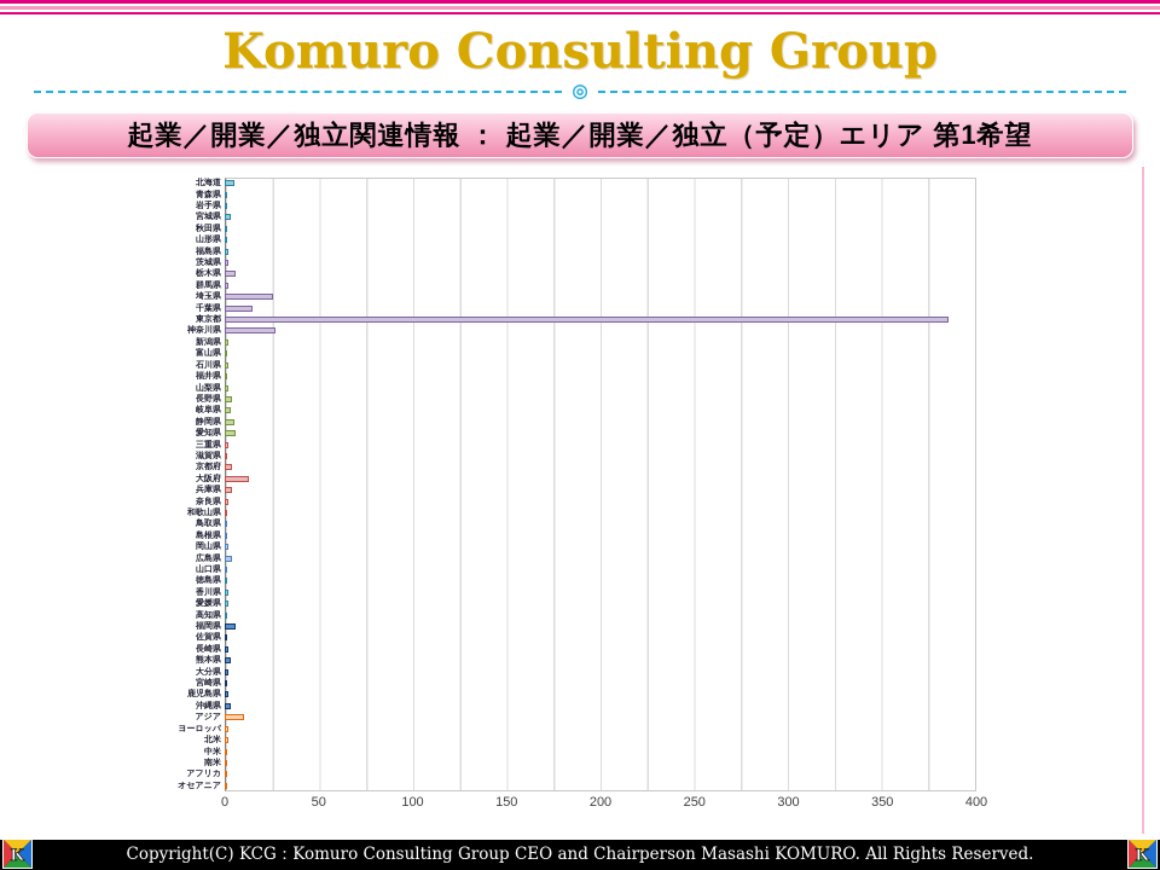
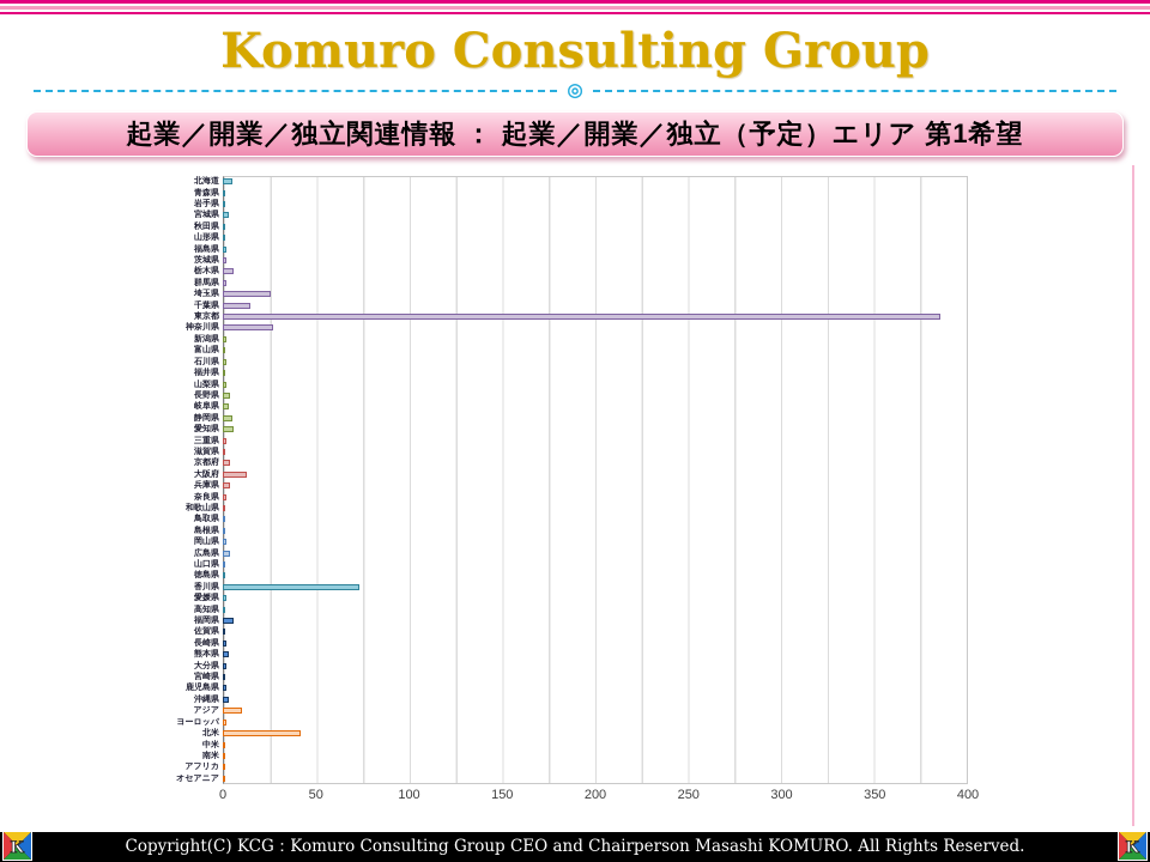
香川県: 2 -> 73
北米: 2 -> 42
